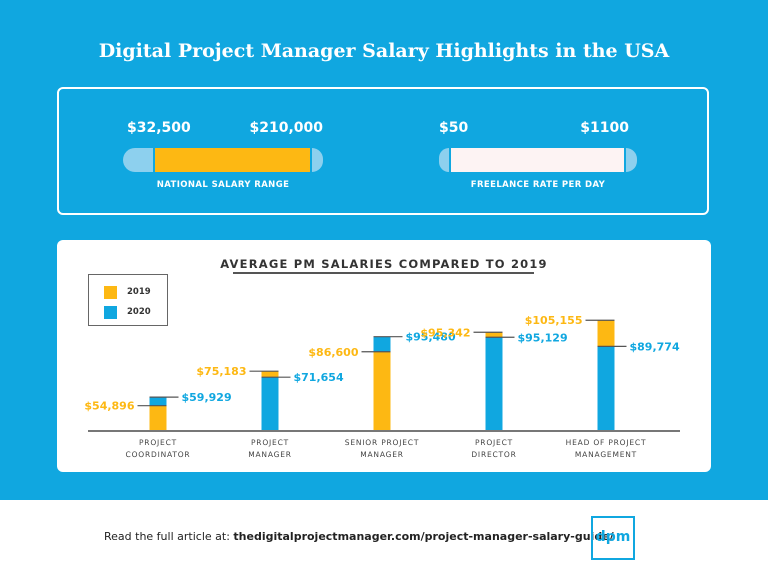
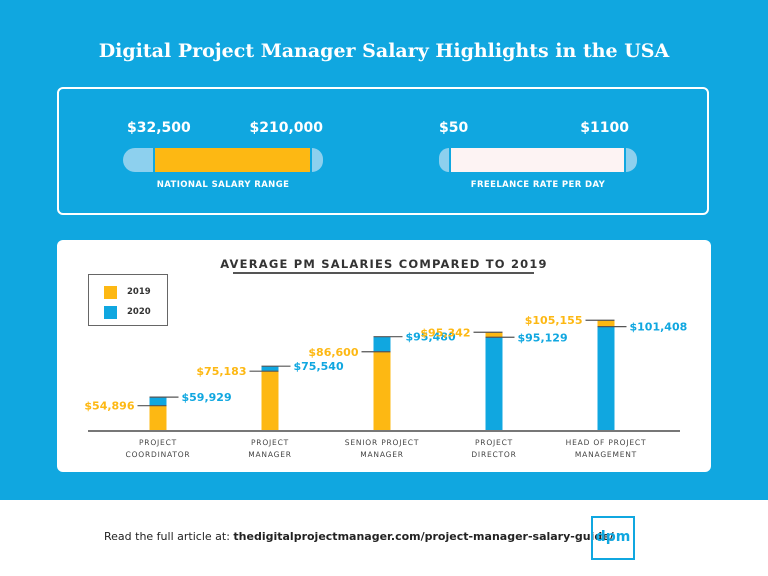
2020/PROJECT MANAGER: $71,654 -> $75,540
2020/HEAD OF PROJECT MANAGEMENT: $89,774 -> $101,408
